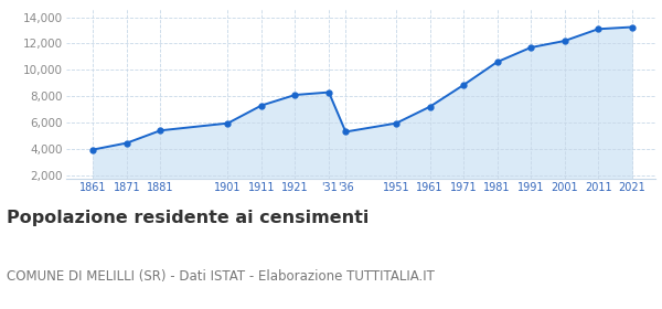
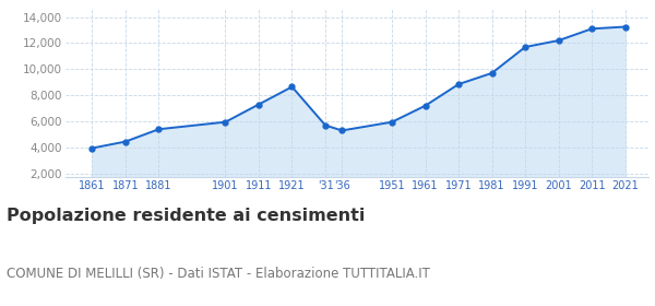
1921: 8,100 -> 8,600
'31: 8,300 -> 5,700
1981: 10,600 -> 9,700
